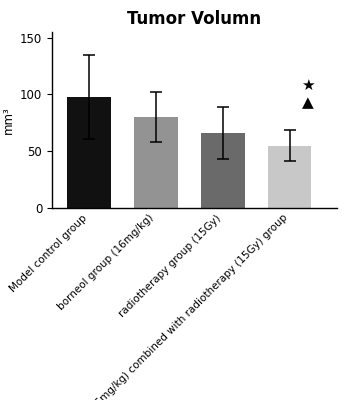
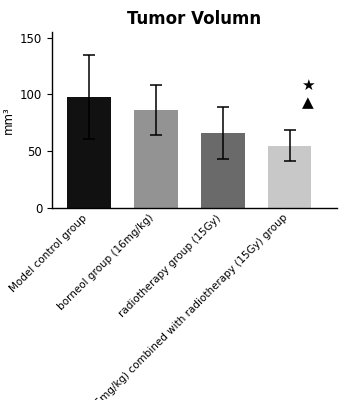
borneol group (16mg/kg): 80 -> 86
